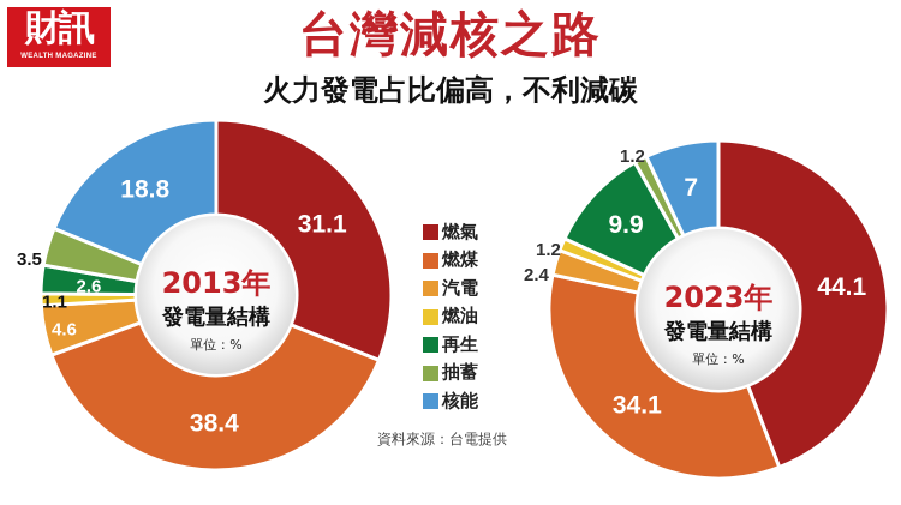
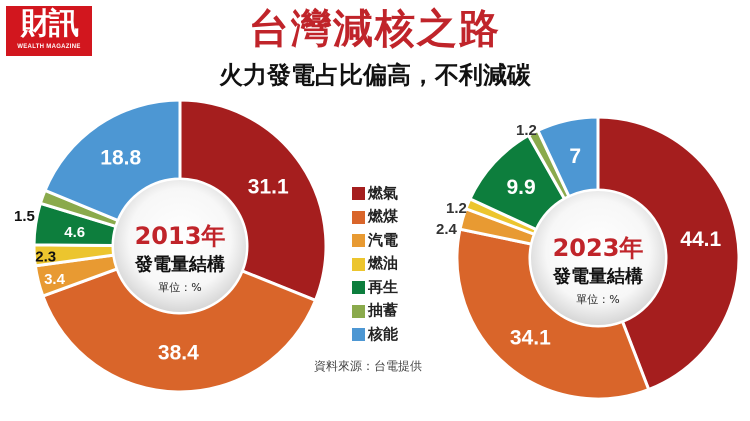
2013年 發電量結構/汽電: 4.6 -> 3.4
2013年 發電量結構/燃油: 1.1 -> 2.3
2013年 發電量結構/再生: 2.6 -> 4.6
2013年 發電量結構/抽蓄: 3.5 -> 1.5
